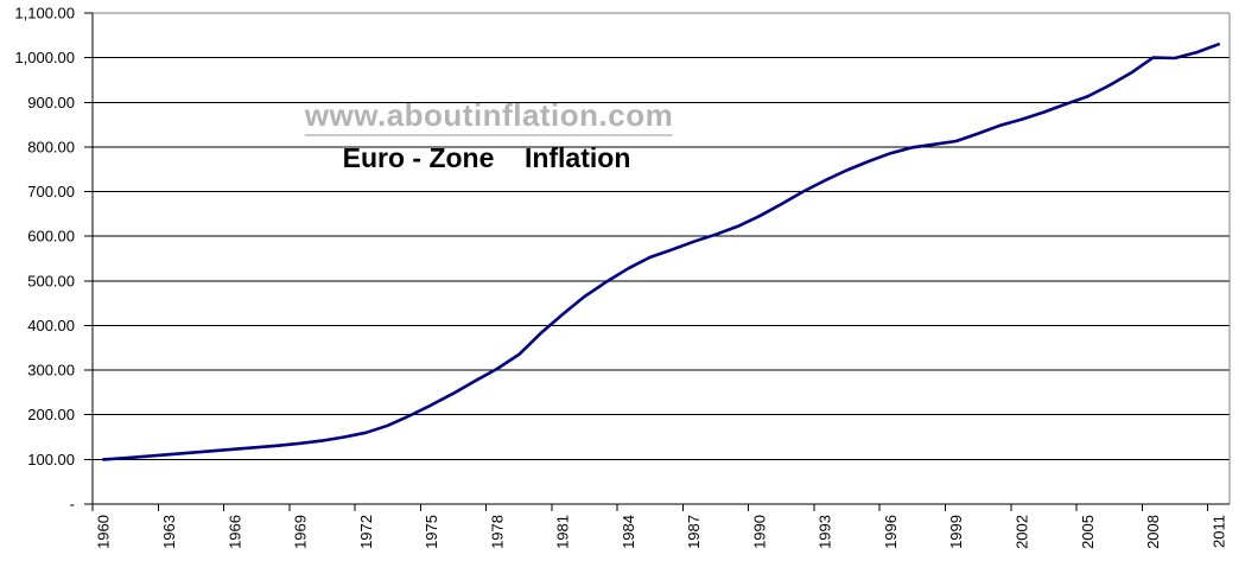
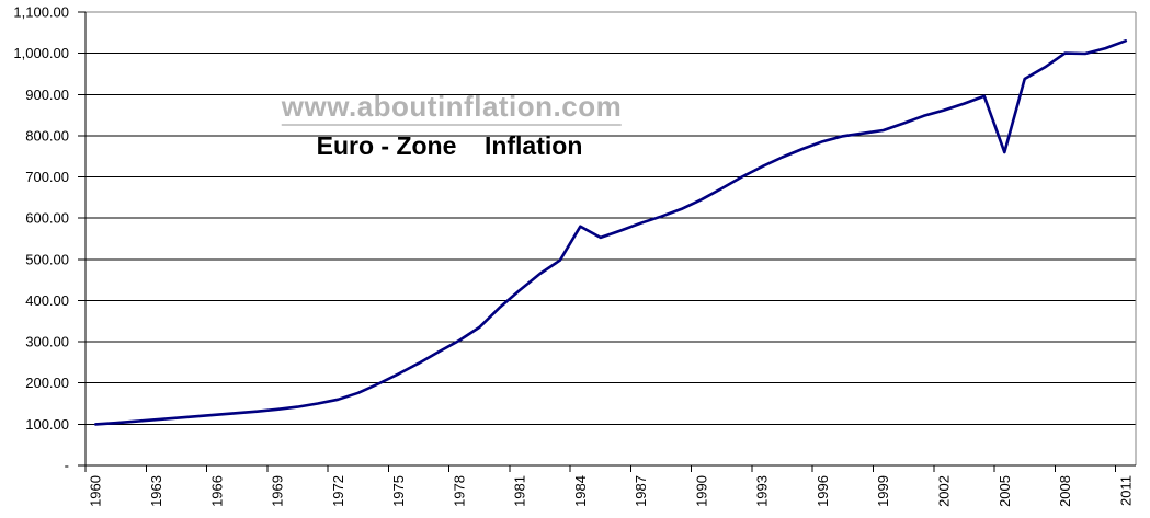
1984: 530 -> 580
2005: 910 -> 760
